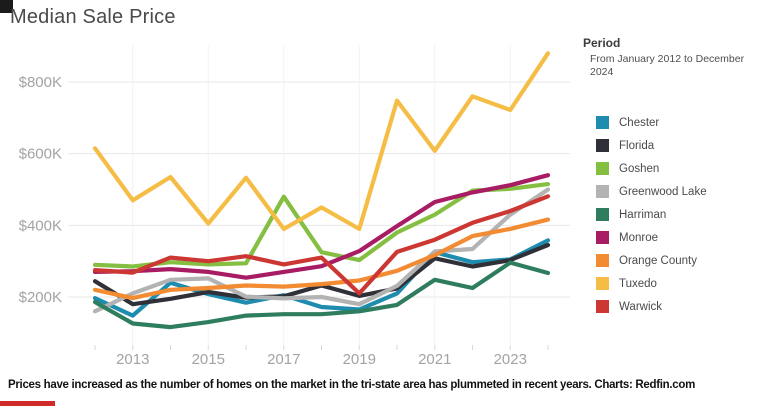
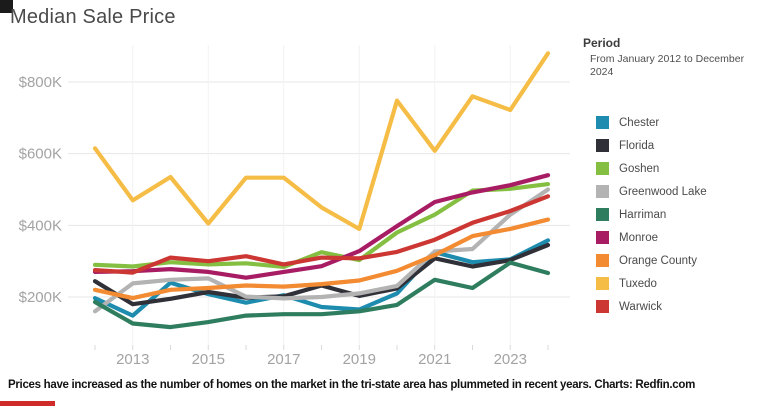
Greenwood Lake/2013: $210K -> $240K
Goshen/2017: $480K -> $280K
Tuxedo/2017: $390K -> $530K
Greenwood Lake/2019: $180K -> $210K
Warwick/2019: $210K -> $310K
